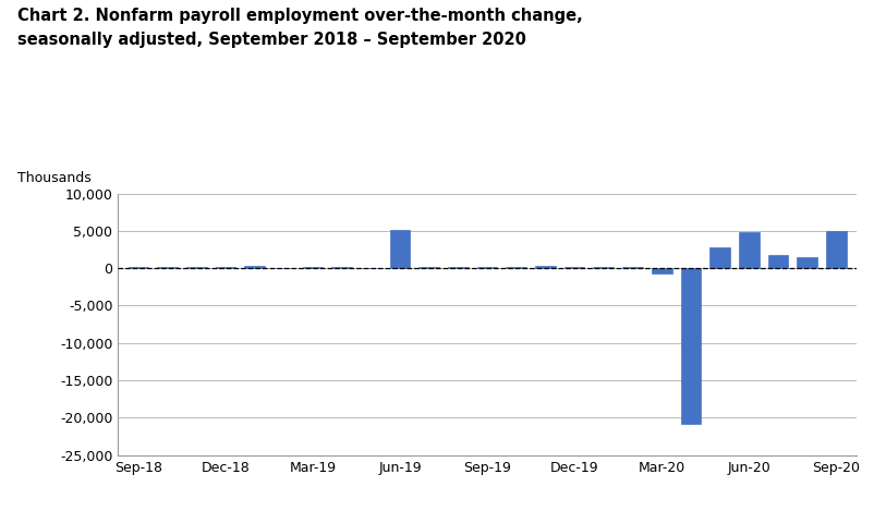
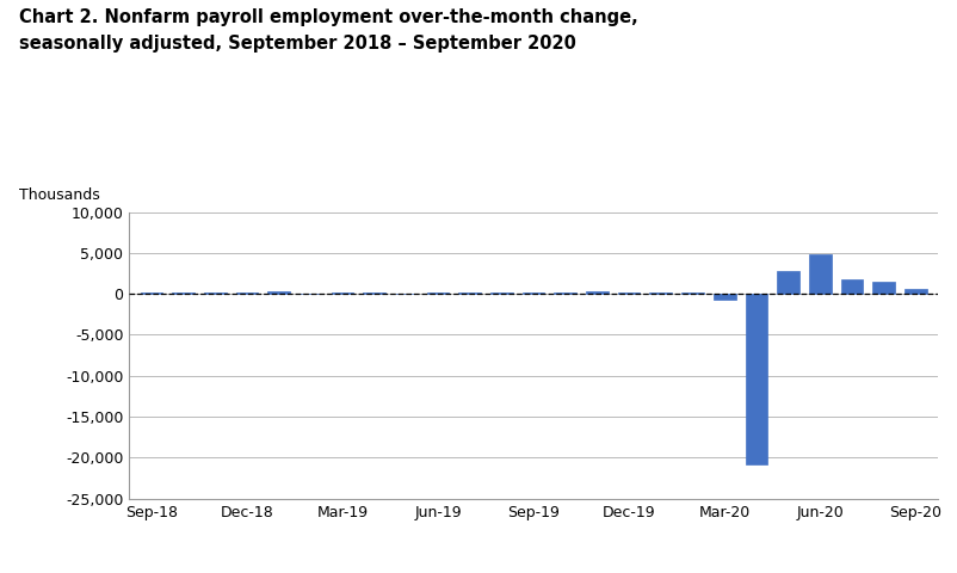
Jun-19: 5,200 -> 200
Sep-20: 5,000 -> 700
